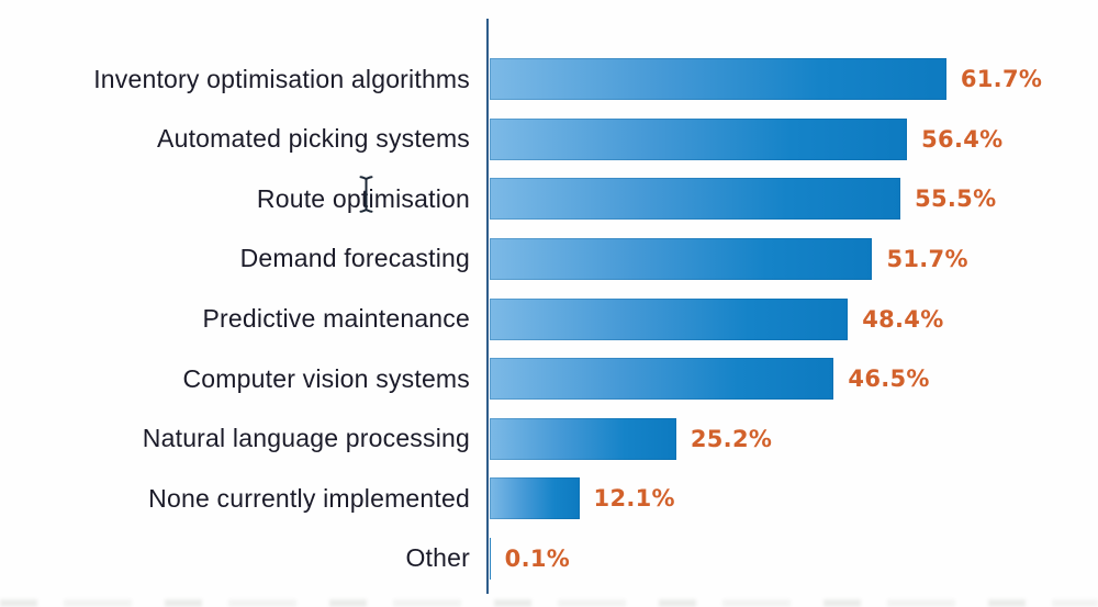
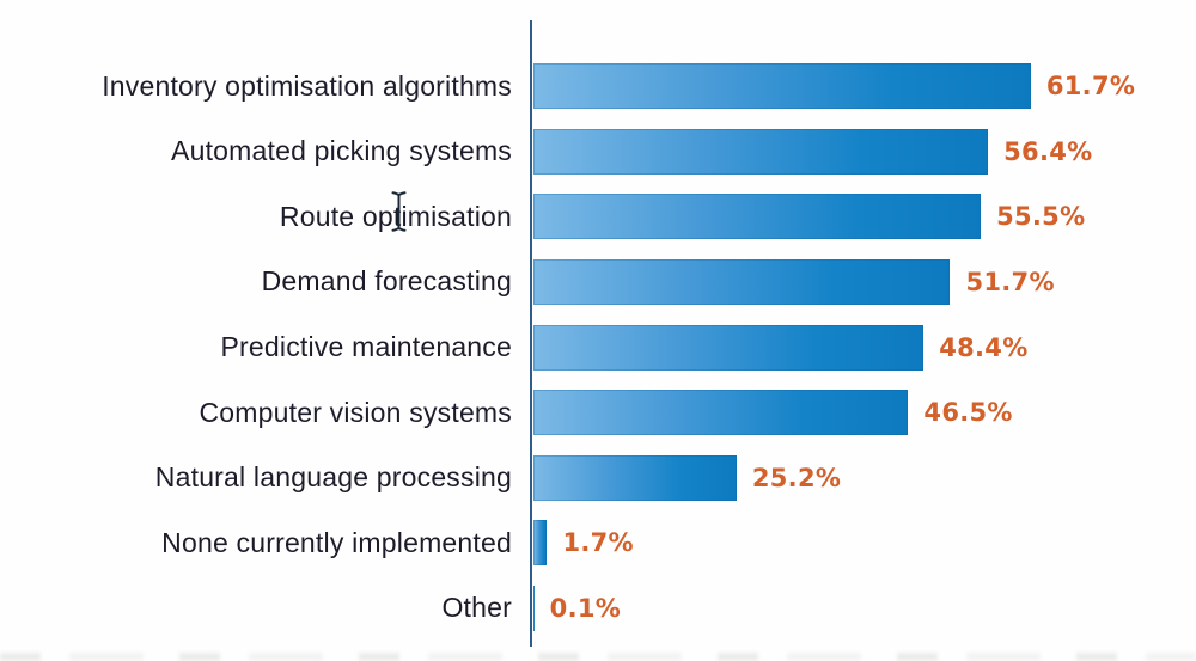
None currently implemented: 12.1% -> 1.7%
